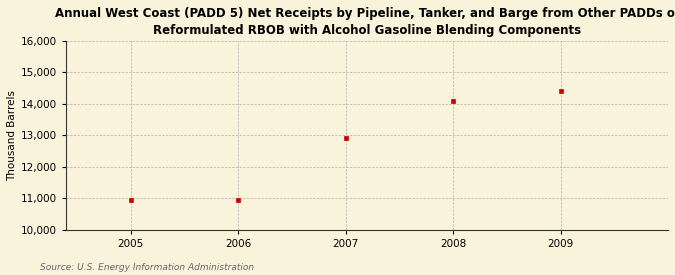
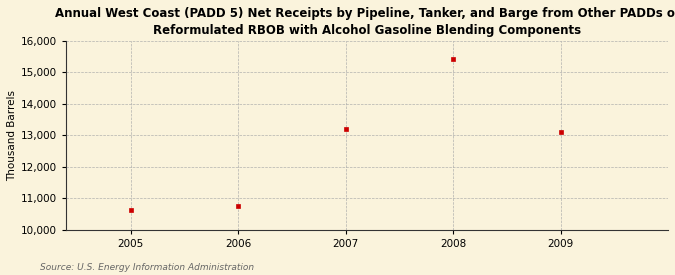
2005: 10,950 -> 10,620
2006: 10,950 -> 10,760
2007: 12,900 -> 13,200
2008: 14,100 -> 15,430
2009: 14,400 -> 13,110
